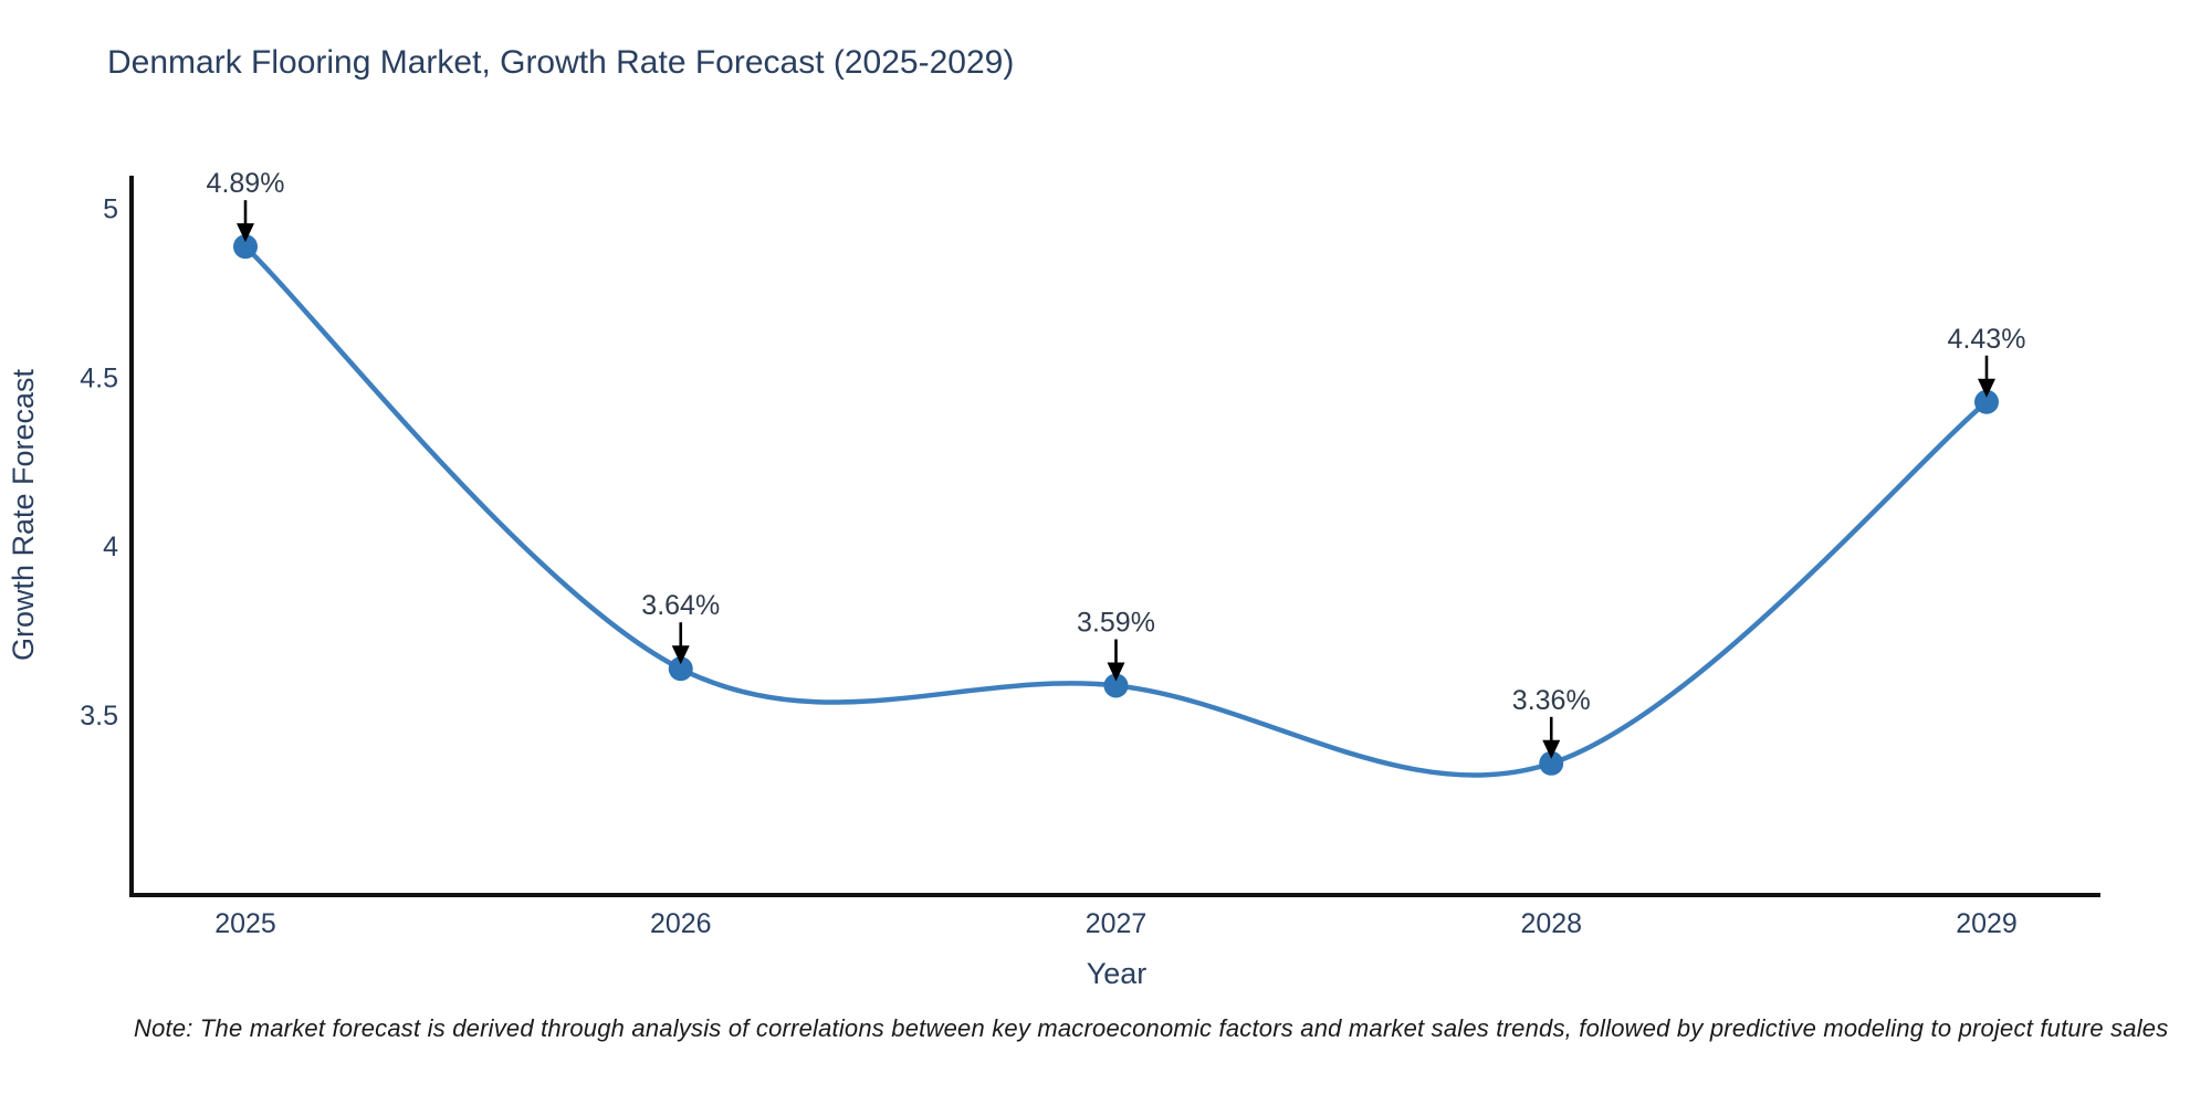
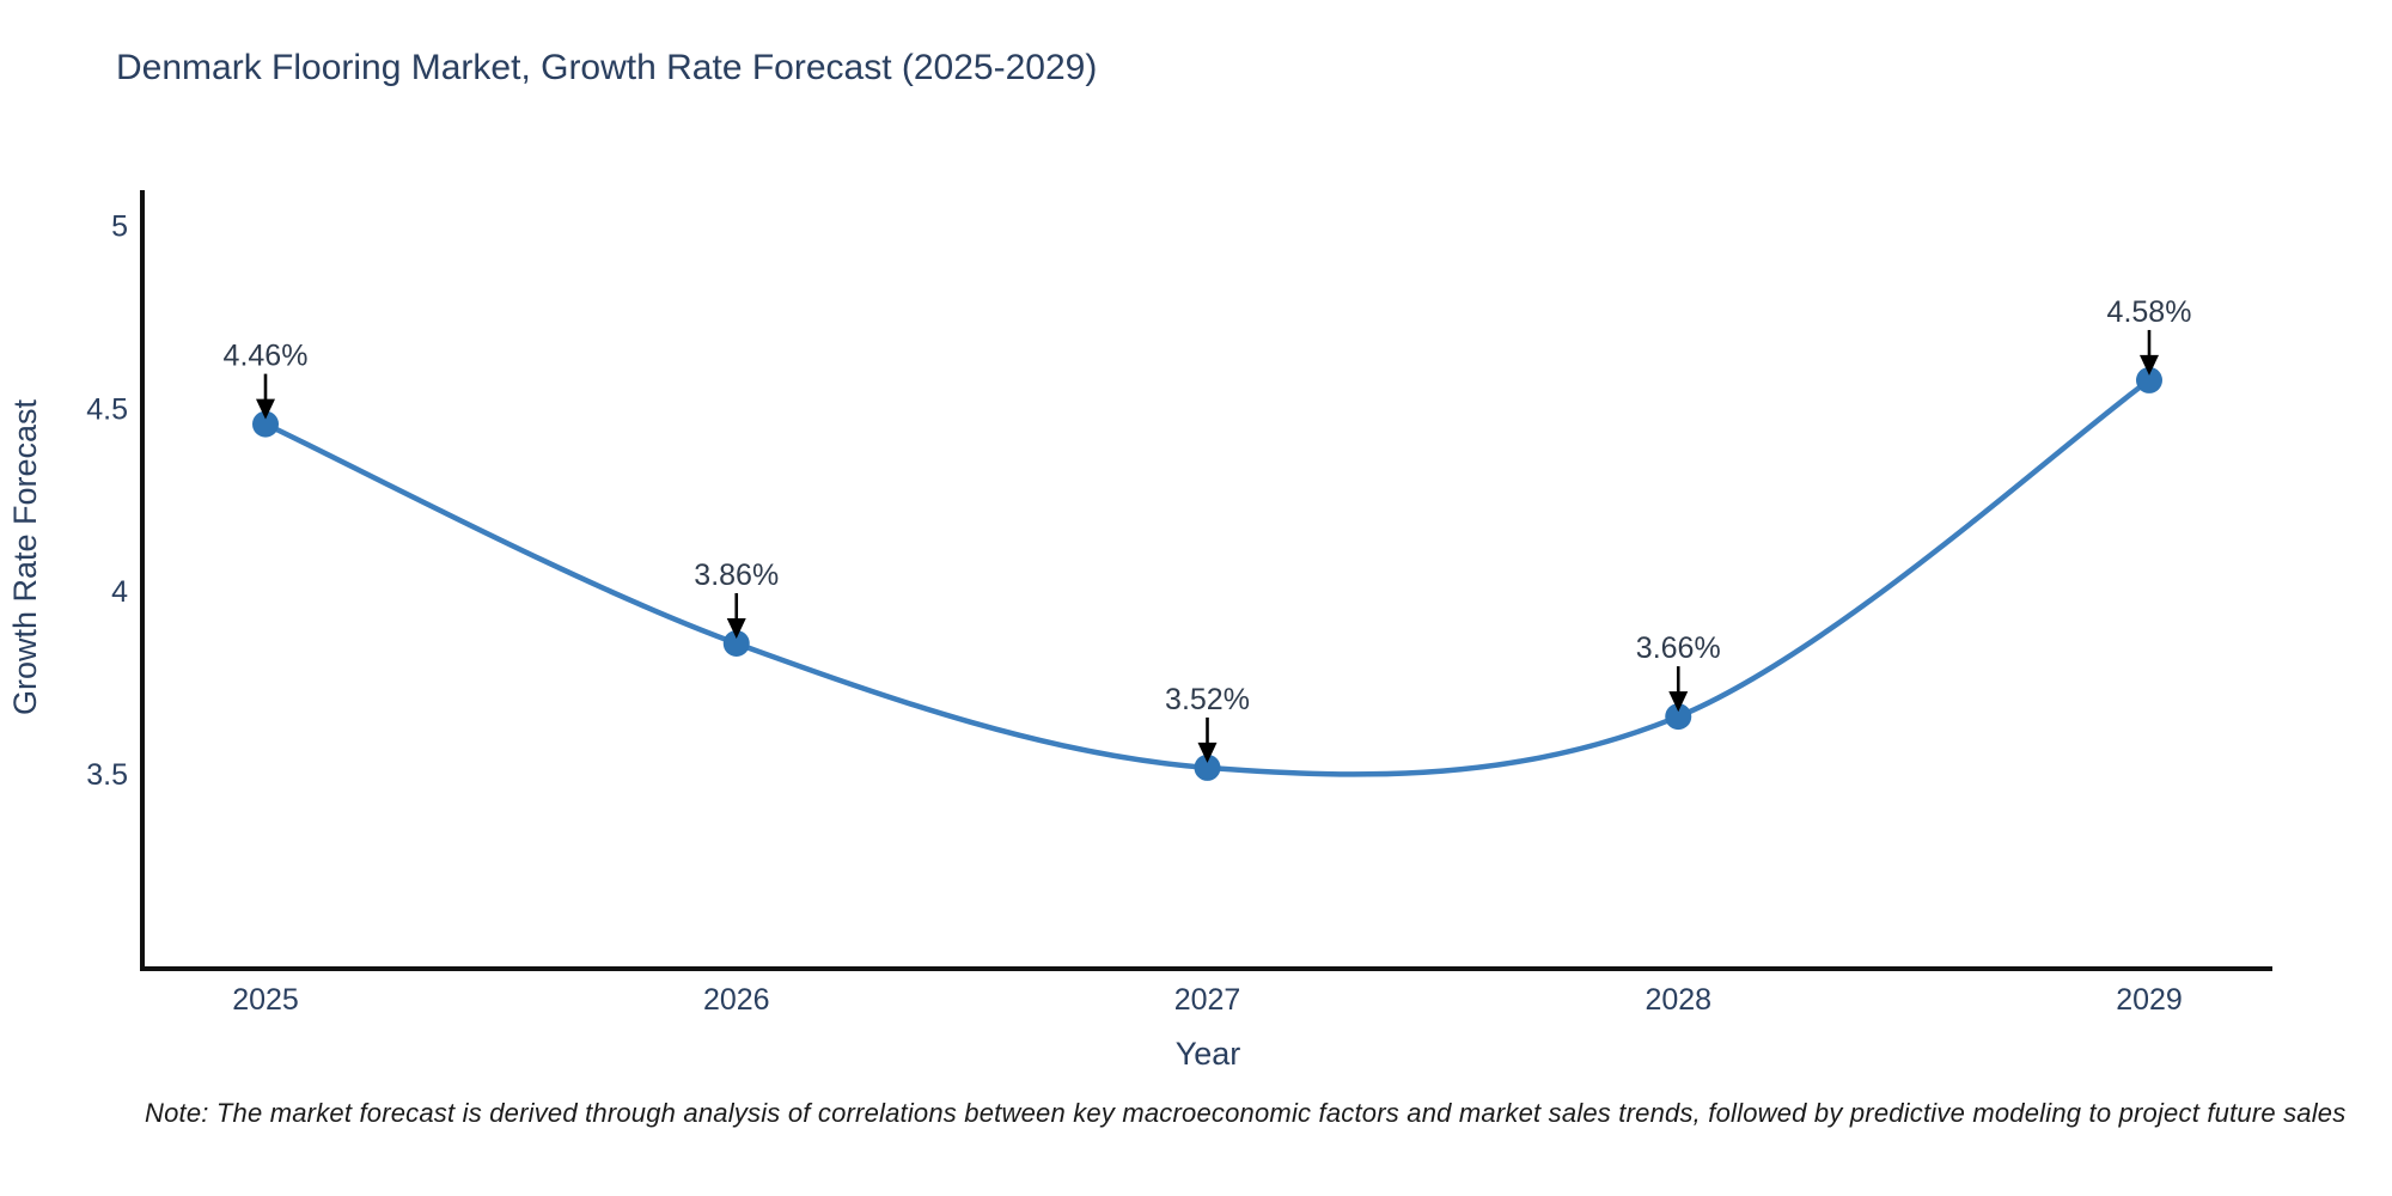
2025: 4.89% -> 4.46%
2026: 3.64% -> 3.86%
2027: 3.59% -> 3.52%
2028: 3.36% -> 3.66%
2029: 4.43% -> 4.58%
